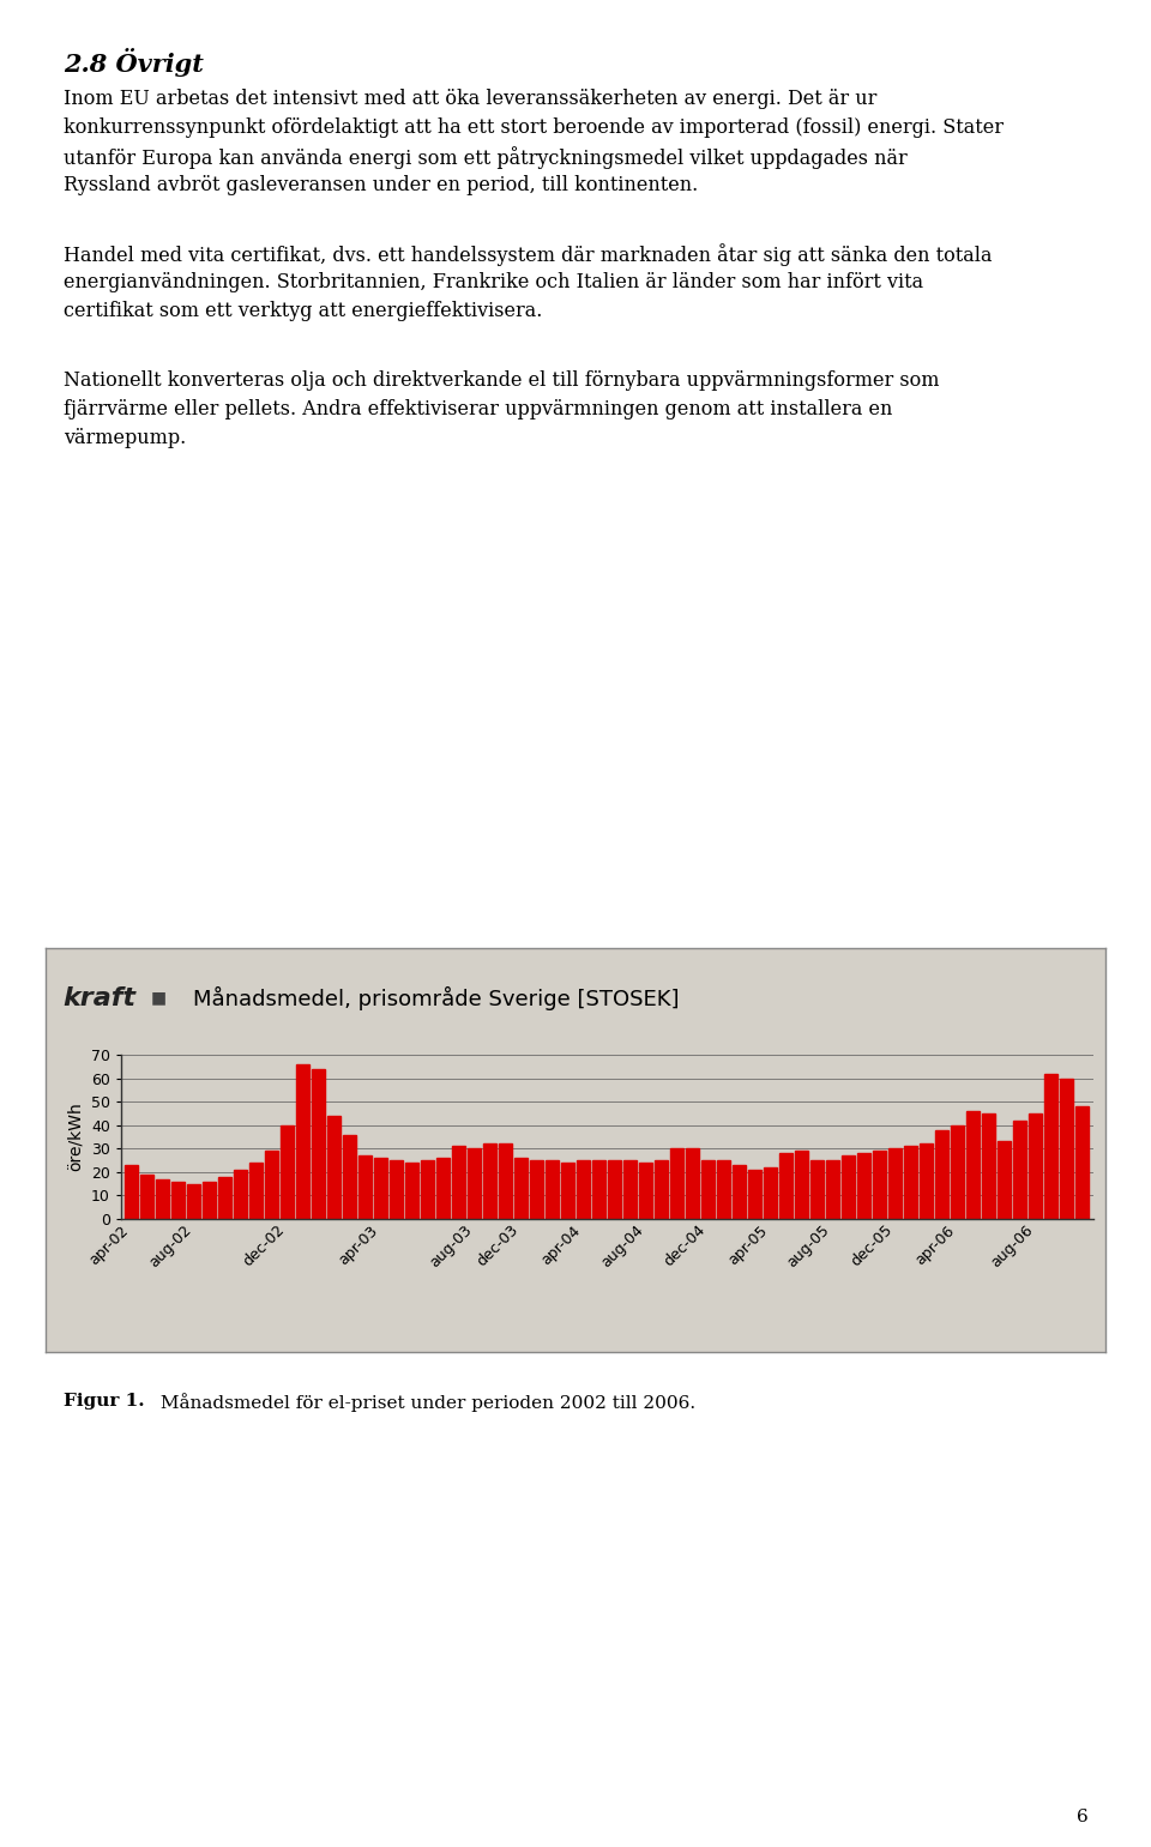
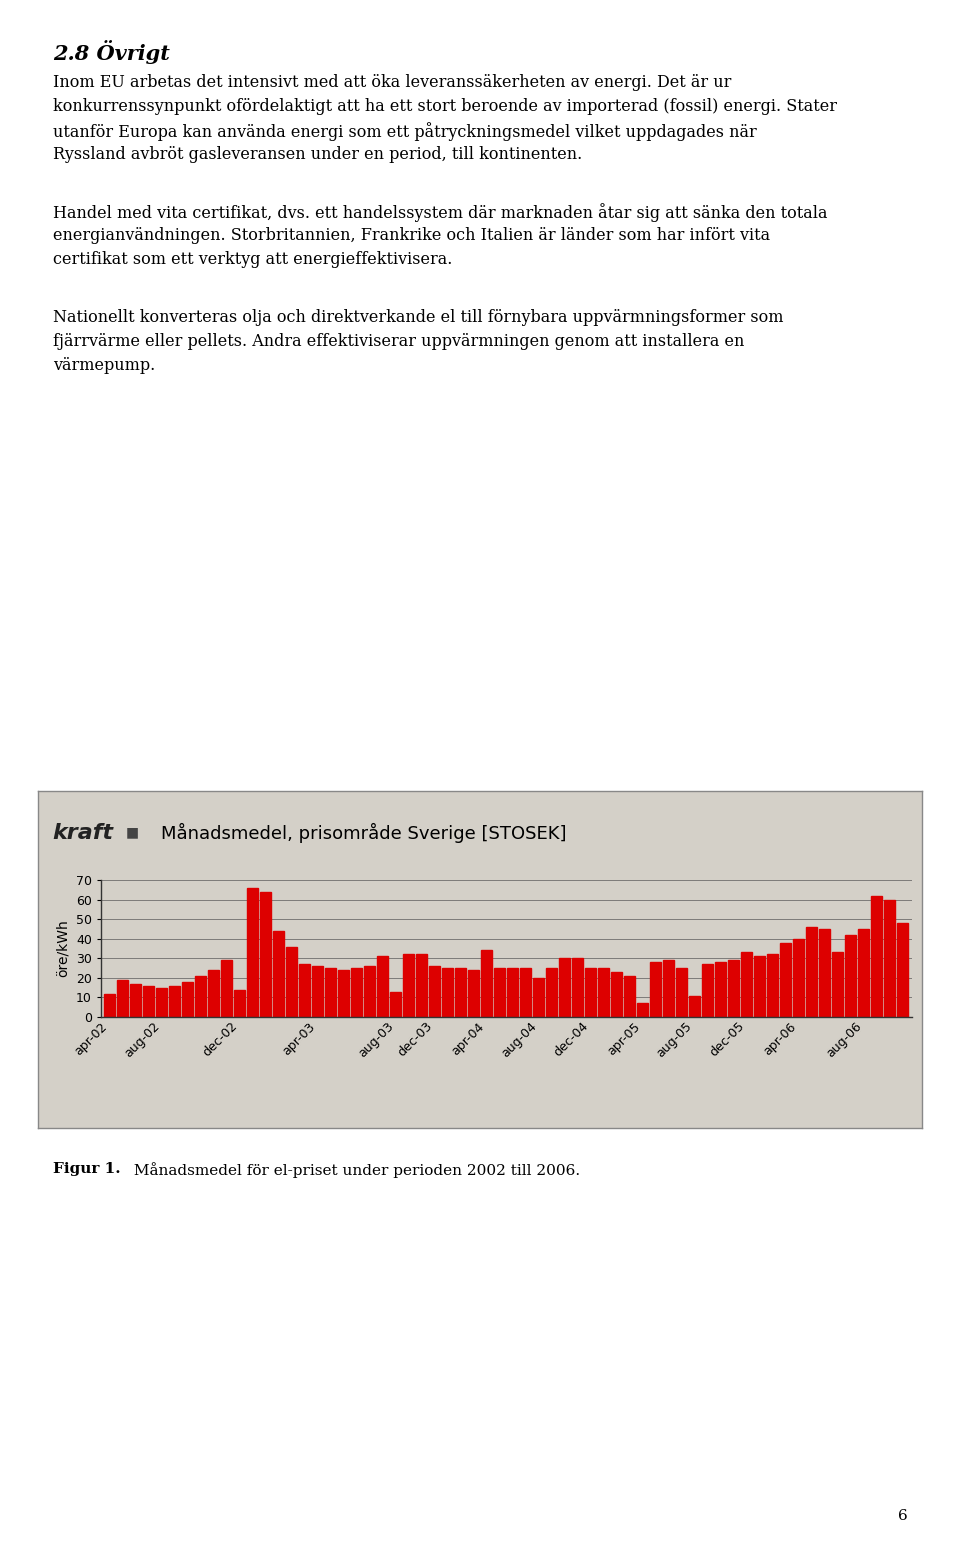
apr-02: 23 -> 12
dec-02: 40 -> 14
aug-03: 30 -> 13
apr-04: 25 -> 34
aug-04: 24 -> 20
apr-05: 22 -> 7
aug-05: 25 -> 11
dec-05: 30 -> 33
